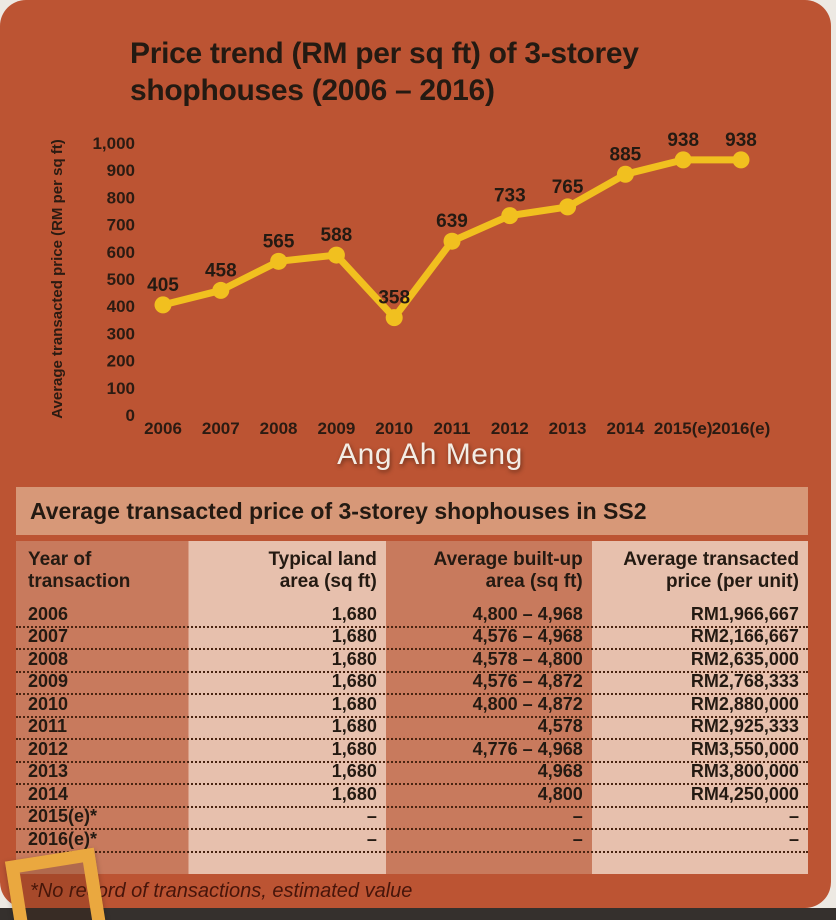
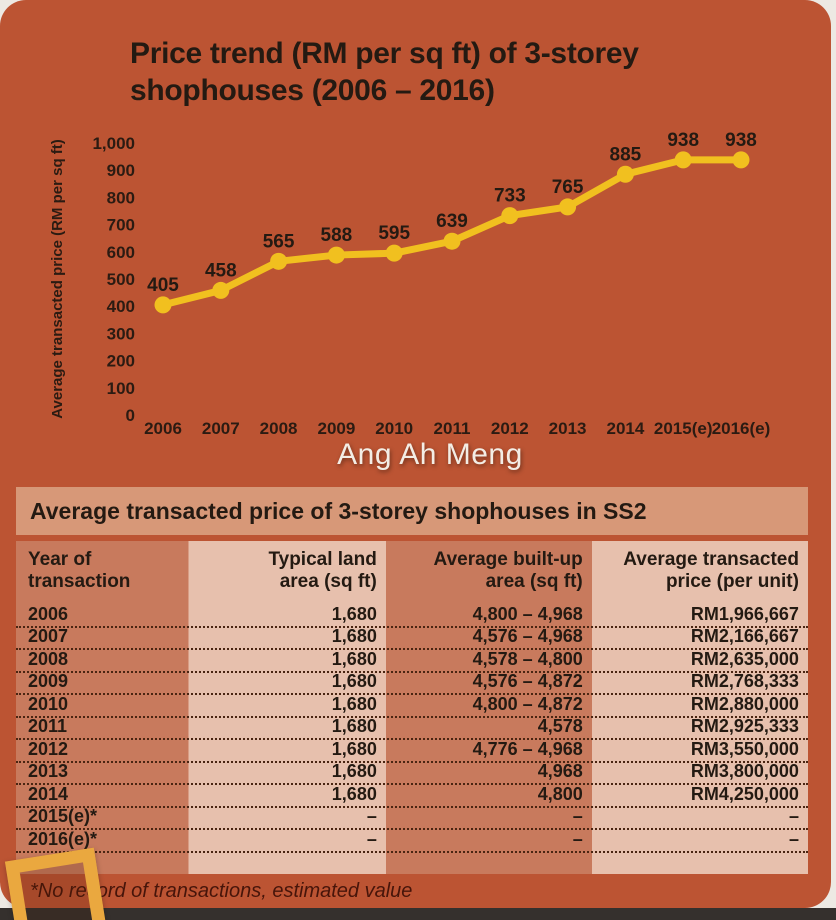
2010: 358 -> 595
